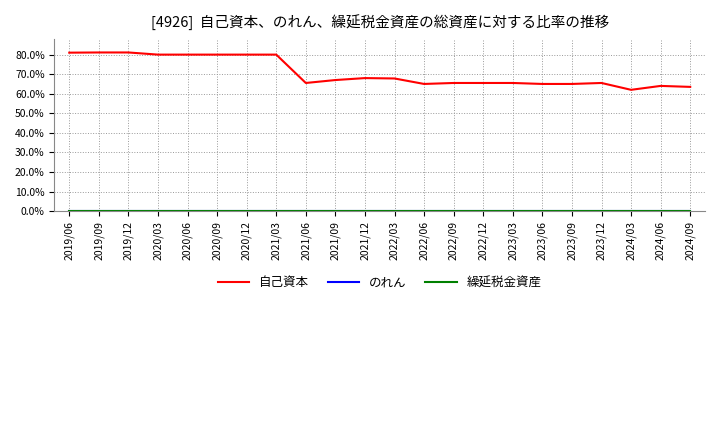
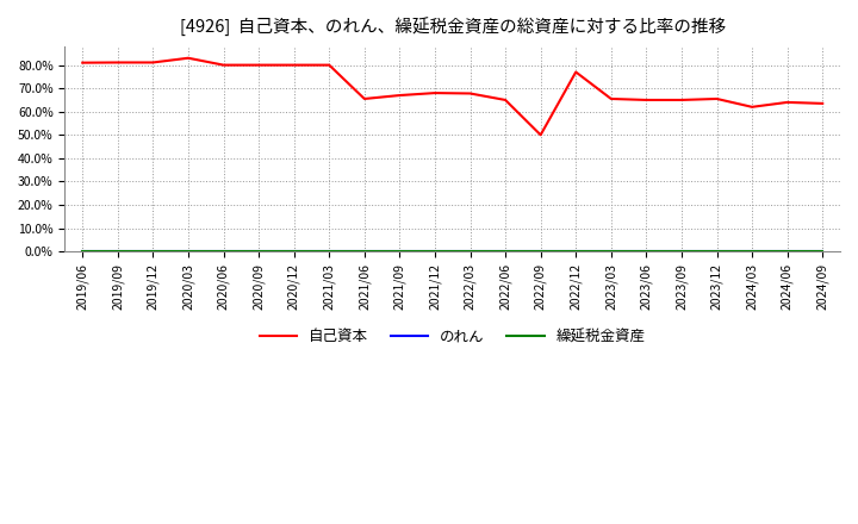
自己資本/2020/03: 80% -> 83%
自己資本/2022/09: 66% -> 50%
自己資本/2022/12: 66% -> 77%
